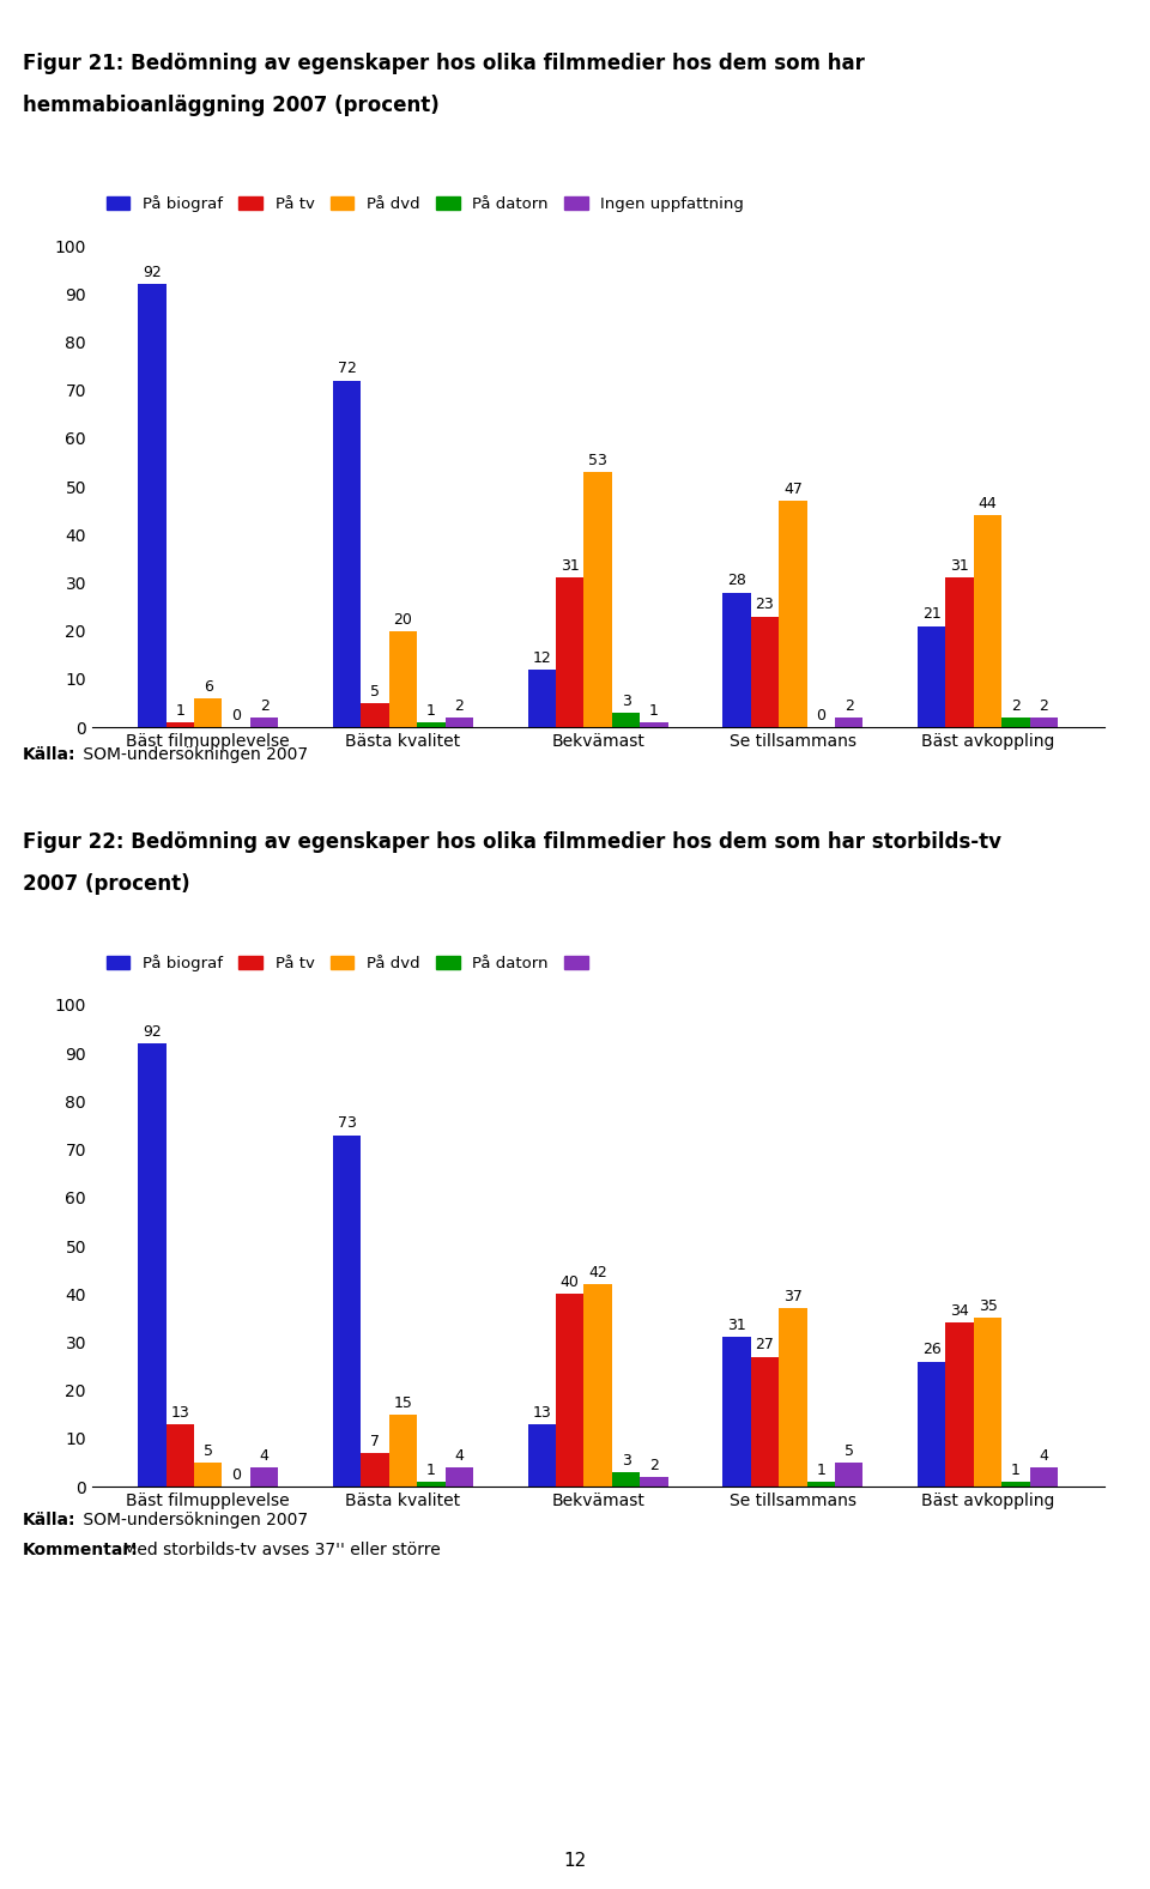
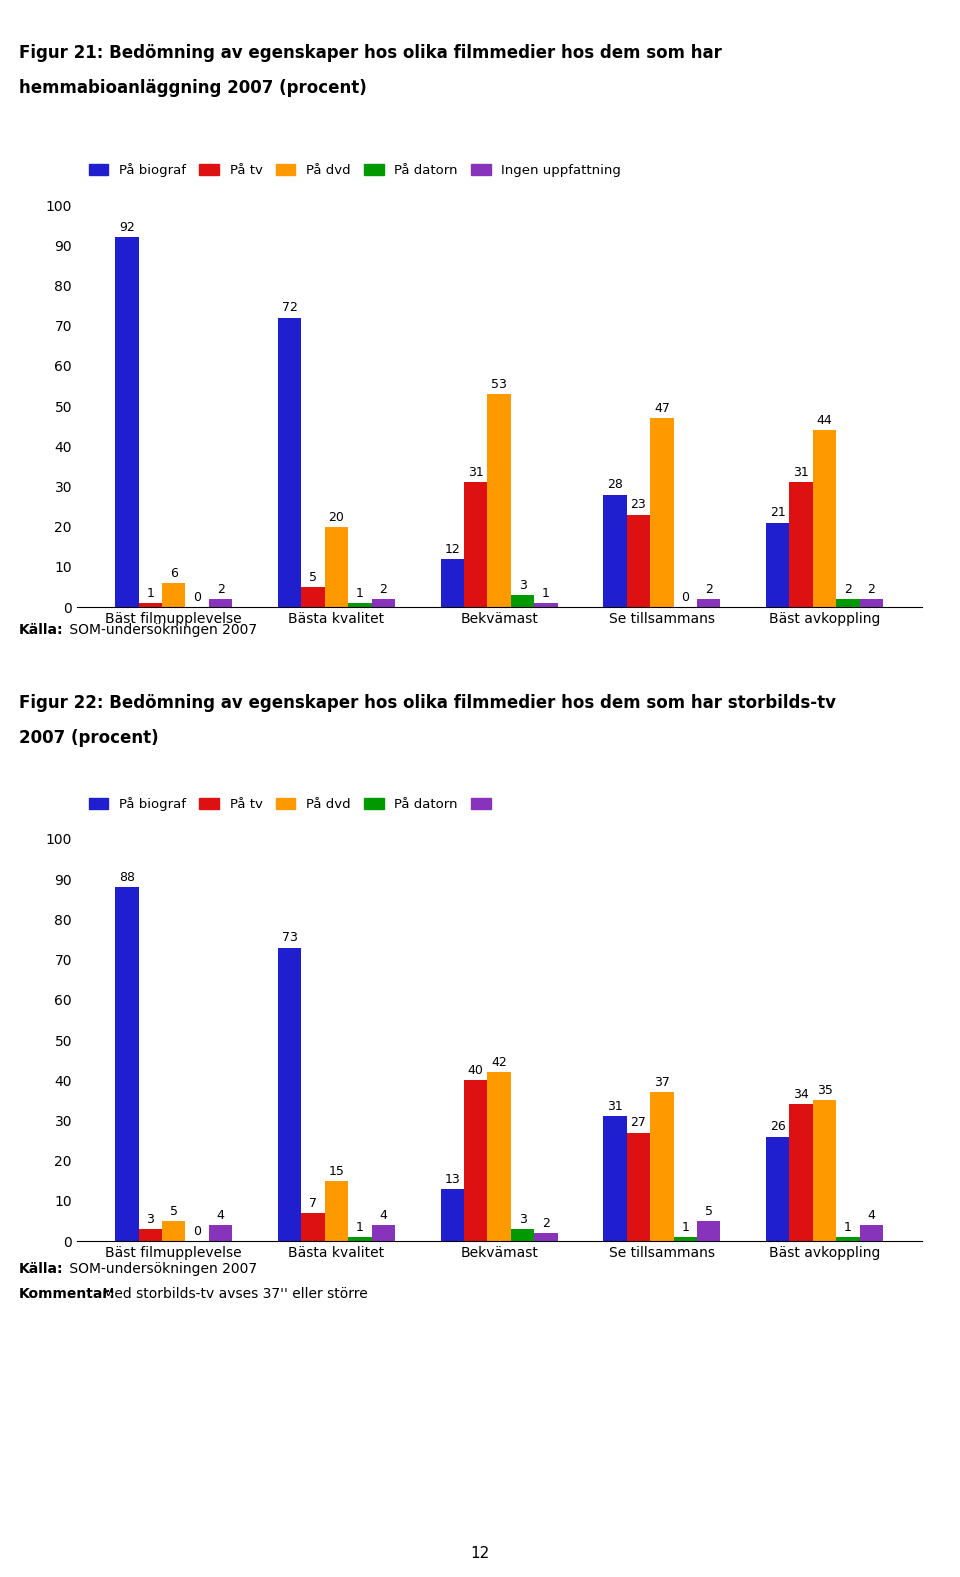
På biograf/Bäst filmupplevelse: 92 -> 88
På tv/Bäst filmupplevelse: 13 -> 3
